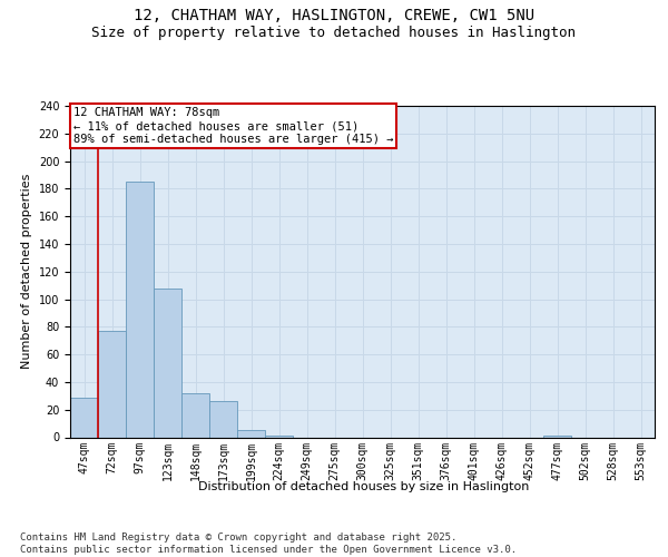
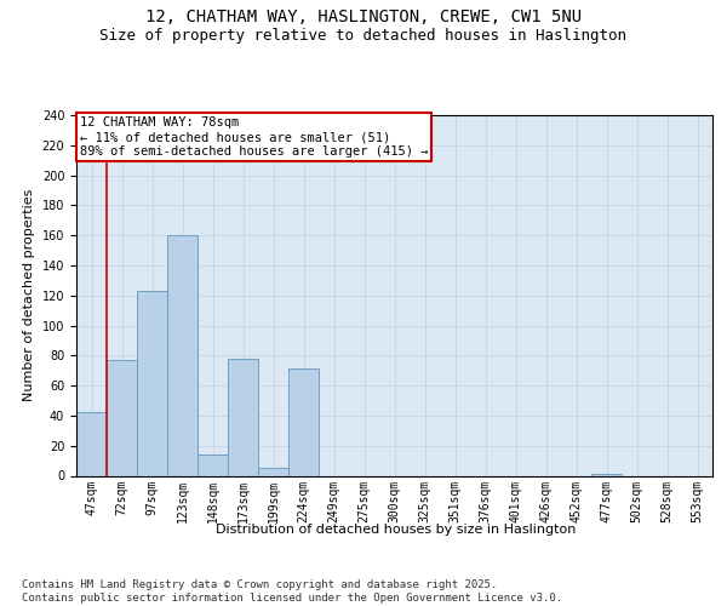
47sqm: 29 -> 42
97sqm: 185 -> 123
123sqm: 108 -> 160
148sqm: 32 -> 14
173sqm: 26 -> 78
224sqm: 1 -> 71
